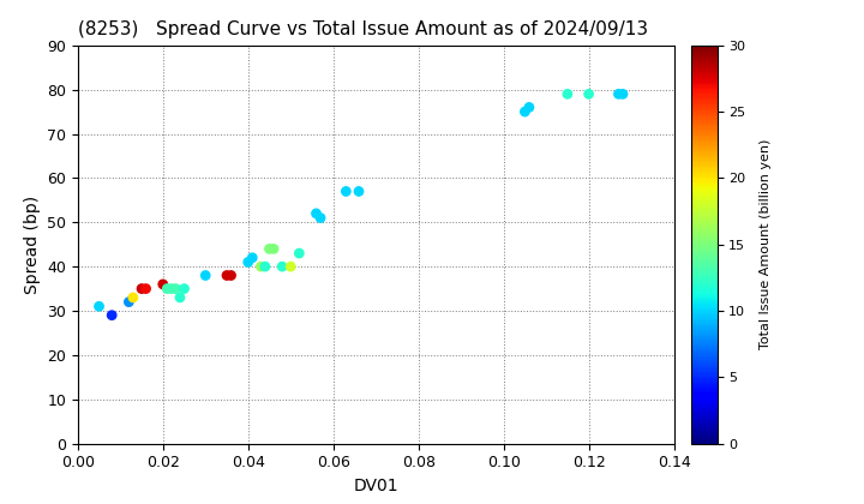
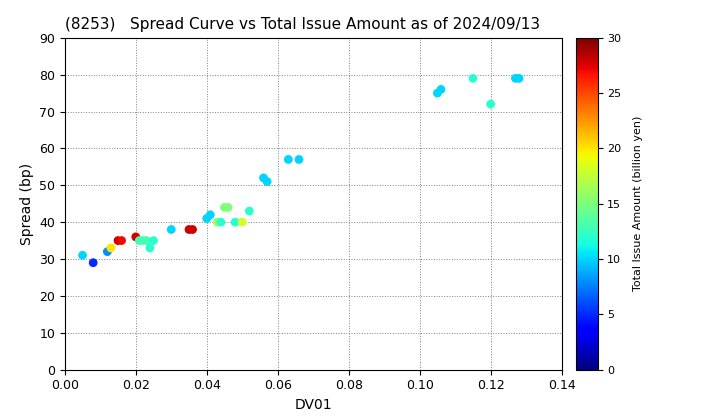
0.12: 79 -> 72
